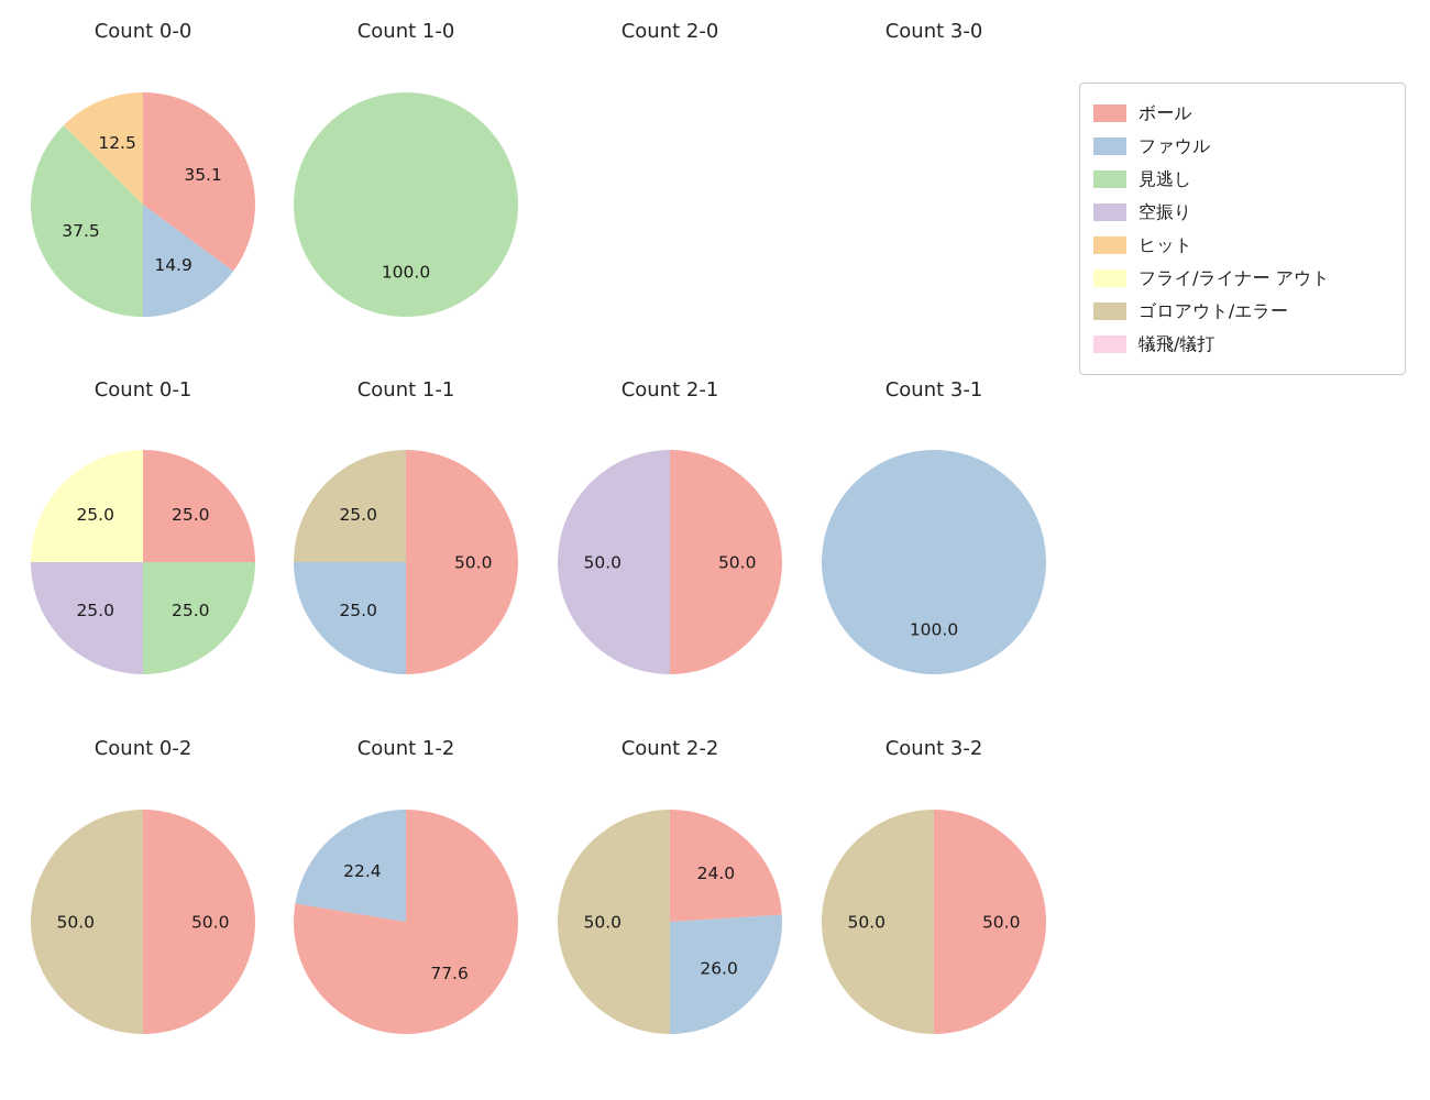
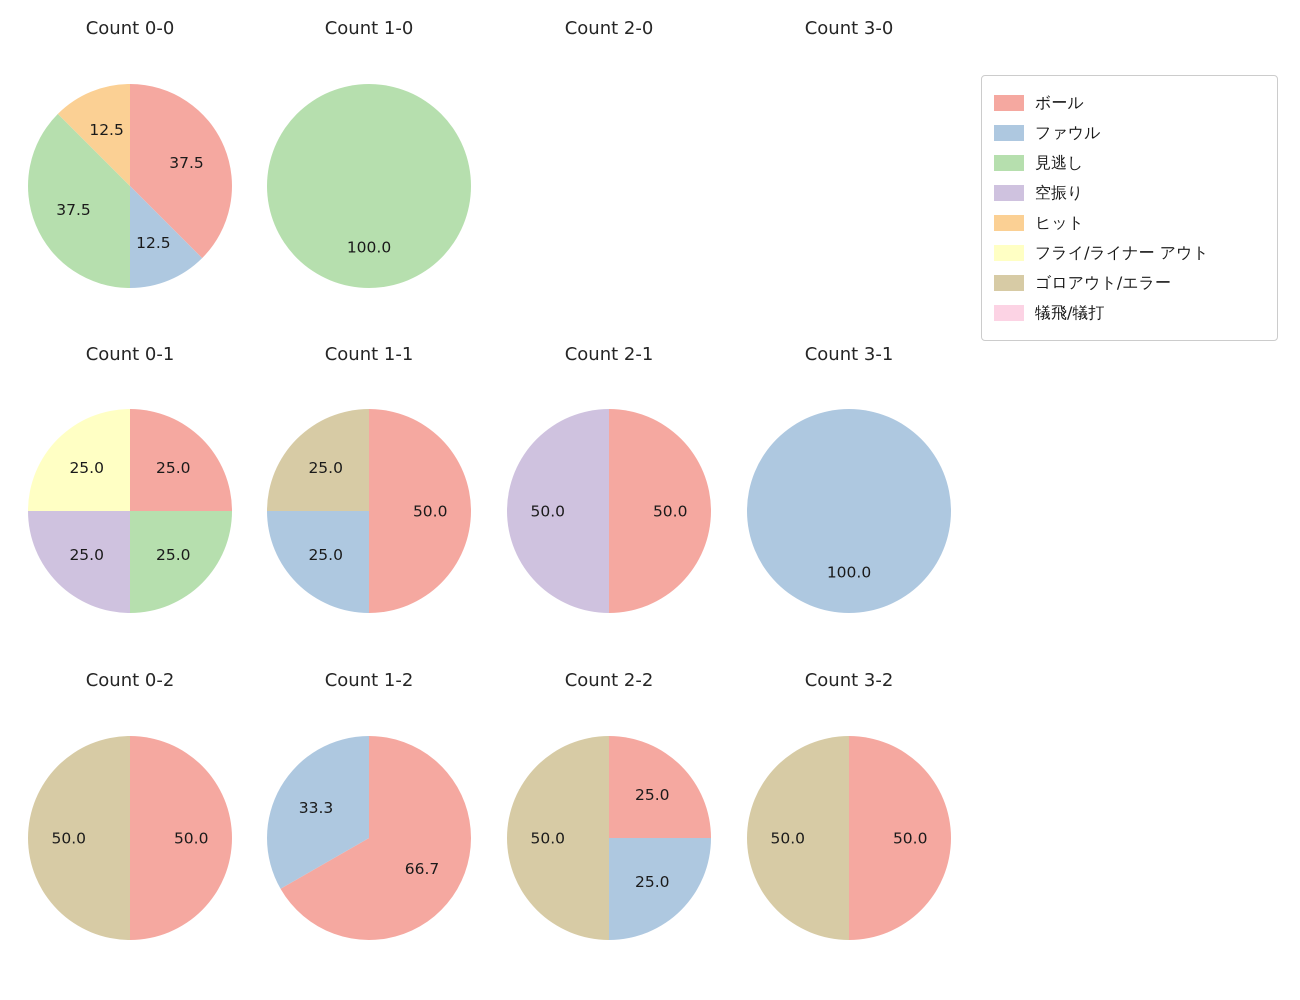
Count 0-0/ボール: 35.1 -> 37.5
Count 0-0/ファウル: 14.9 -> 12.5
Count 1-2/ボール: 77.6 -> 66.7
Count 1-2/ファウル: 22.4 -> 33.3
Count 2-2/ボール: 24.0 -> 25.0
Count 2-2/ファウル: 26.0 -> 25.0
